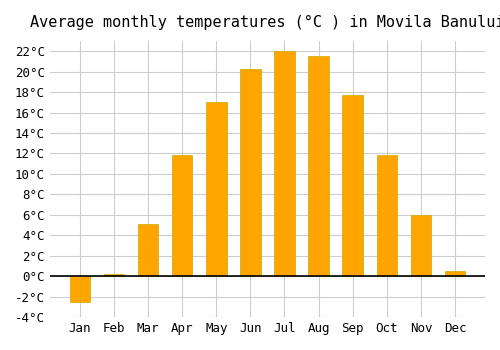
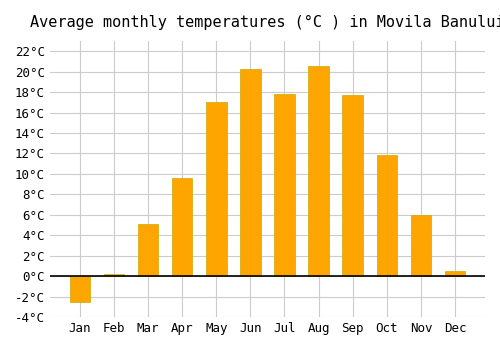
Apr: 11.8°C -> 9.6°C
Jul: 22.0°C -> 17.8°C
Aug: 21.5°C -> 20.5°C
